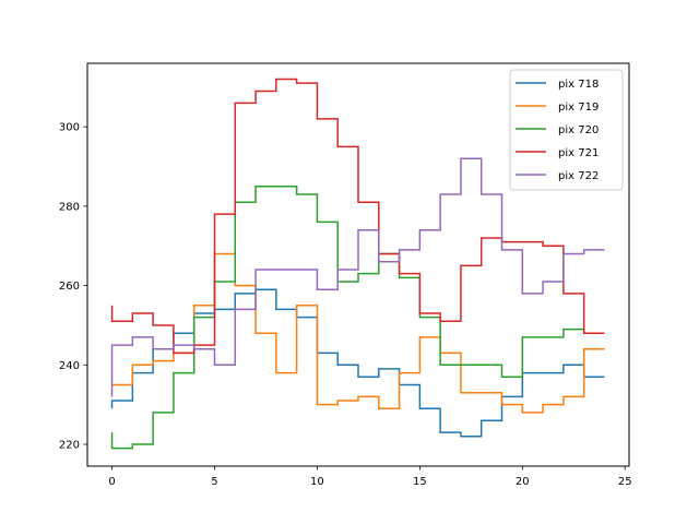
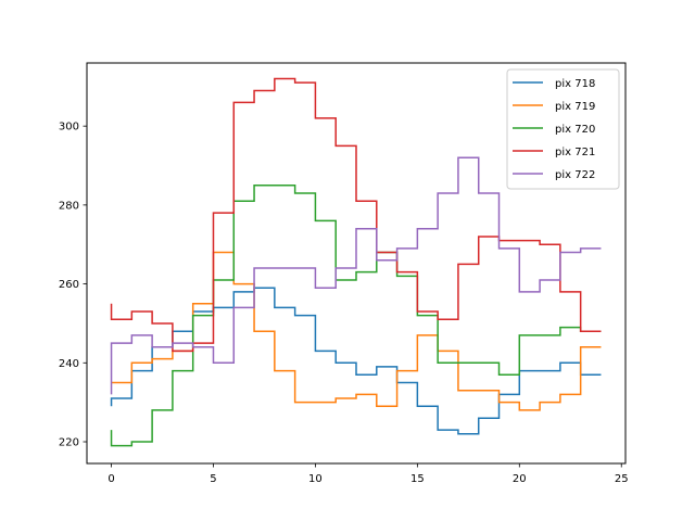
pix 719/10: 255 -> 230
